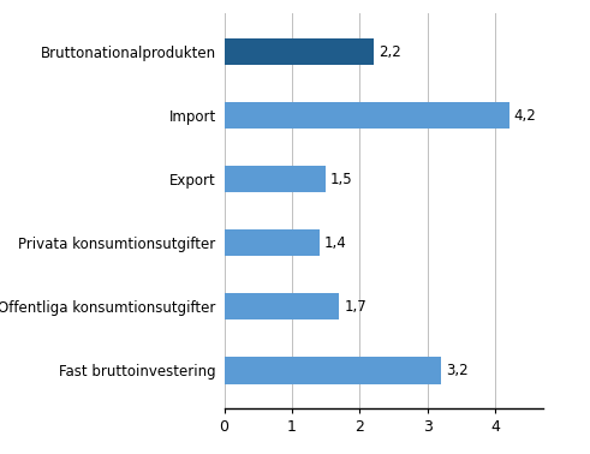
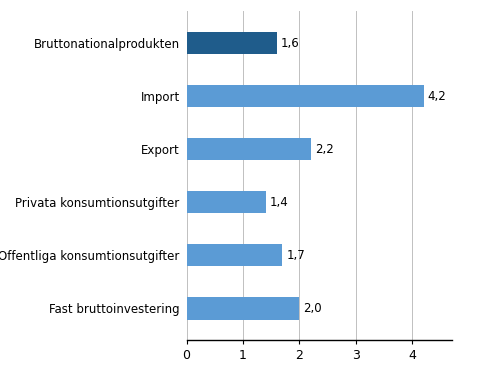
Bruttonationalprodukten: 2,2 -> 1,6
Export: 1,5 -> 2,2
Fast bruttoinvestering: 3,2 -> 2,0
